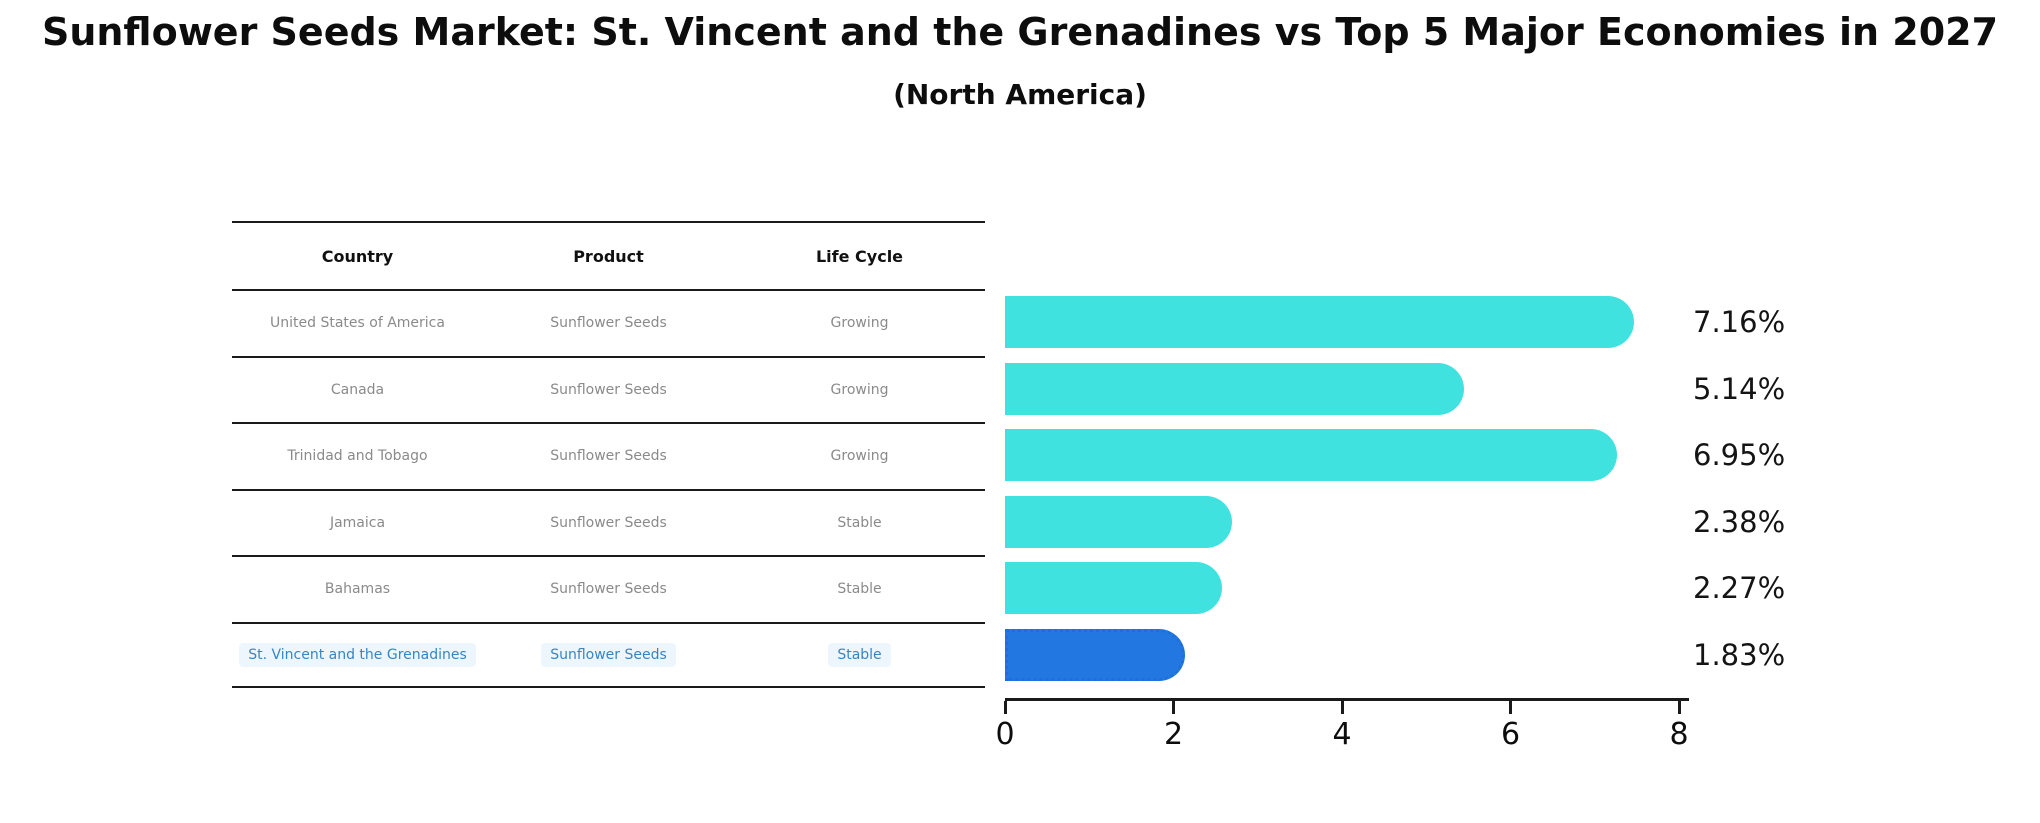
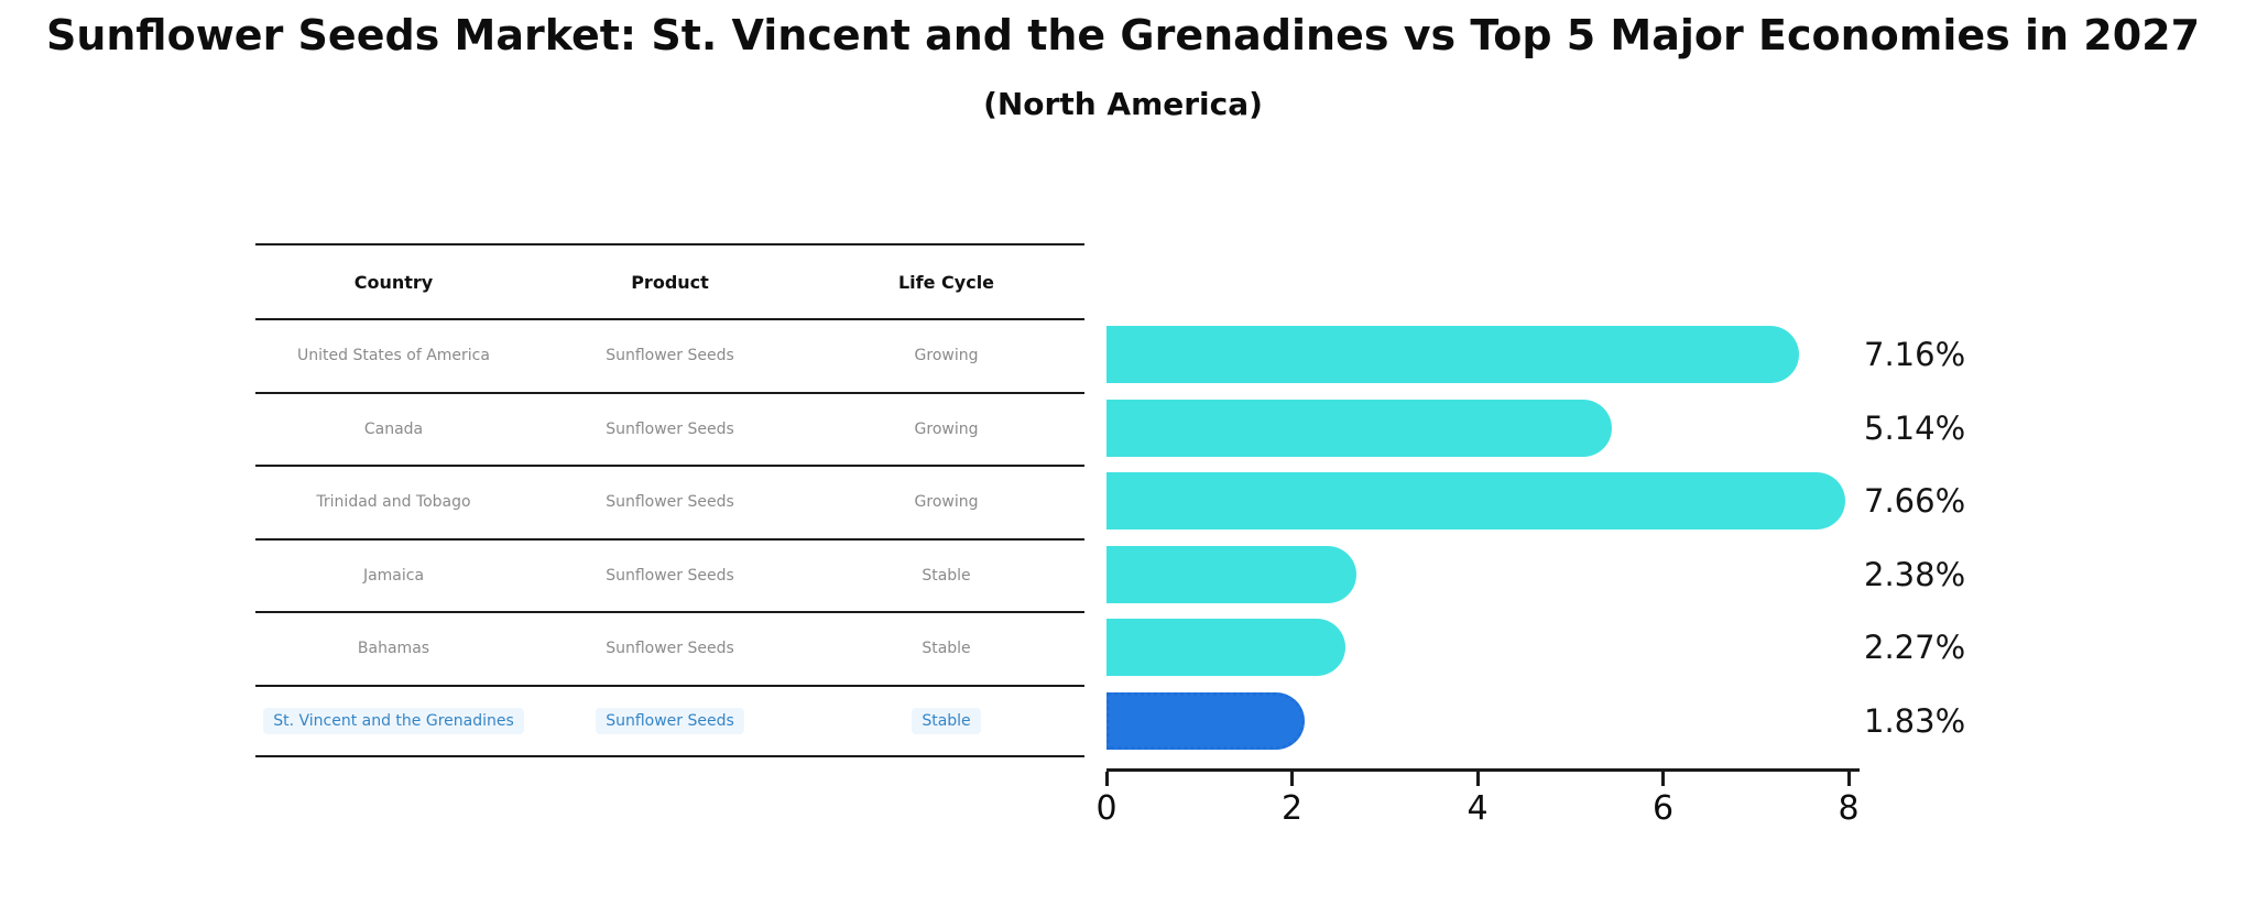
Trinidad and Tobago: 6.95% -> 7.66%
